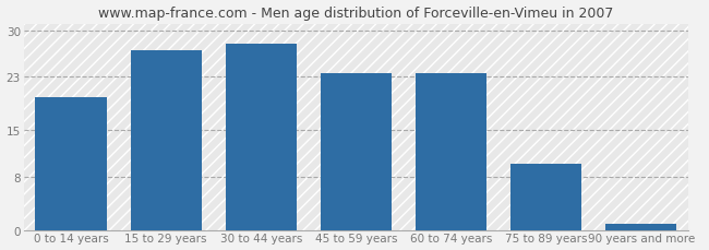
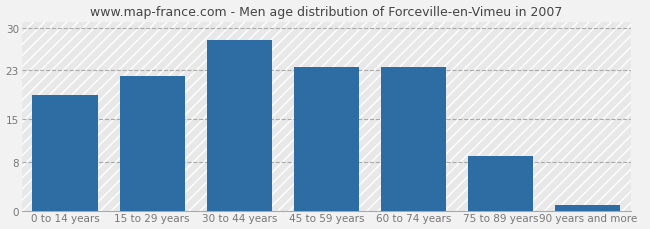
0 to 14 years: 20.0 -> 19.0
15 to 29 years: 27.0 -> 22.0
75 to 89 years: 10.0 -> 9.0
